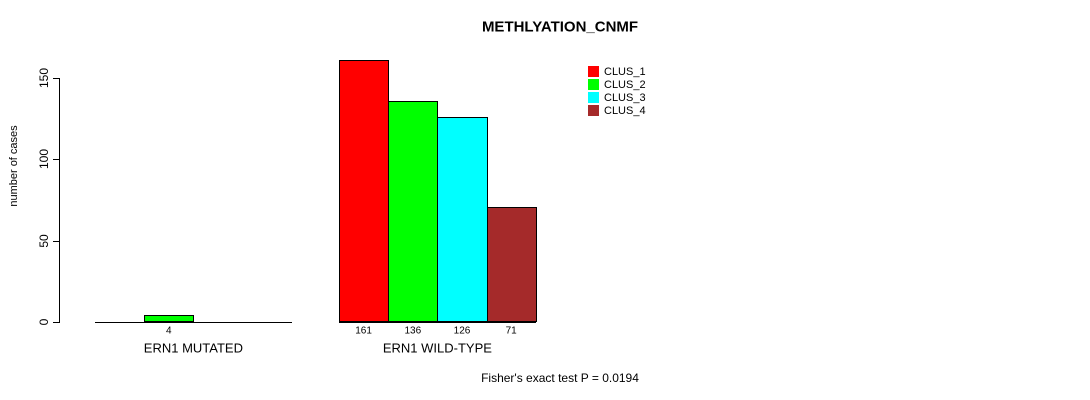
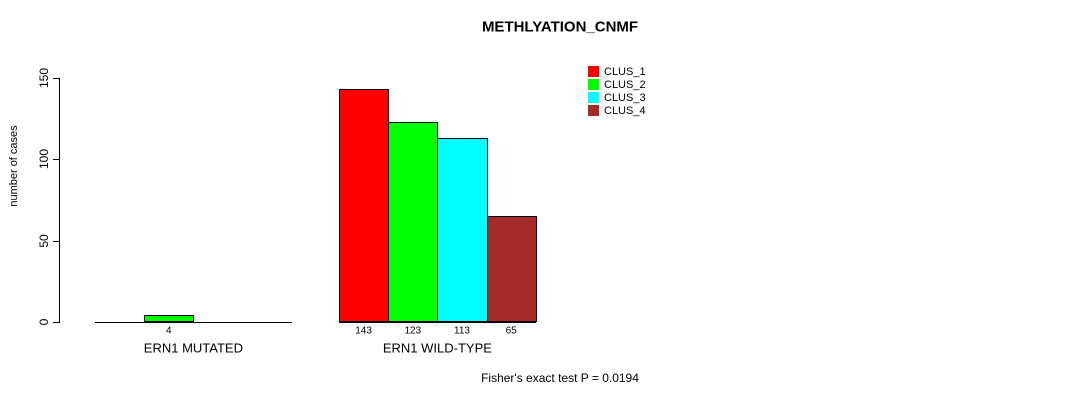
CLUS_1/ERN1 WILD-TYPE: 161 -> 143
CLUS_2/ERN1 WILD-TYPE: 136 -> 123
CLUS_3/ERN1 WILD-TYPE: 126 -> 113
CLUS_4/ERN1 WILD-TYPE: 71 -> 65
